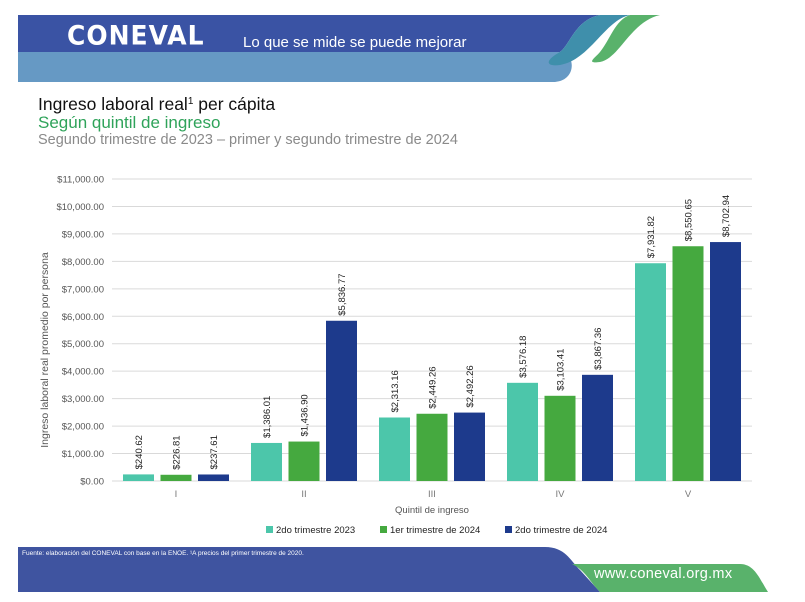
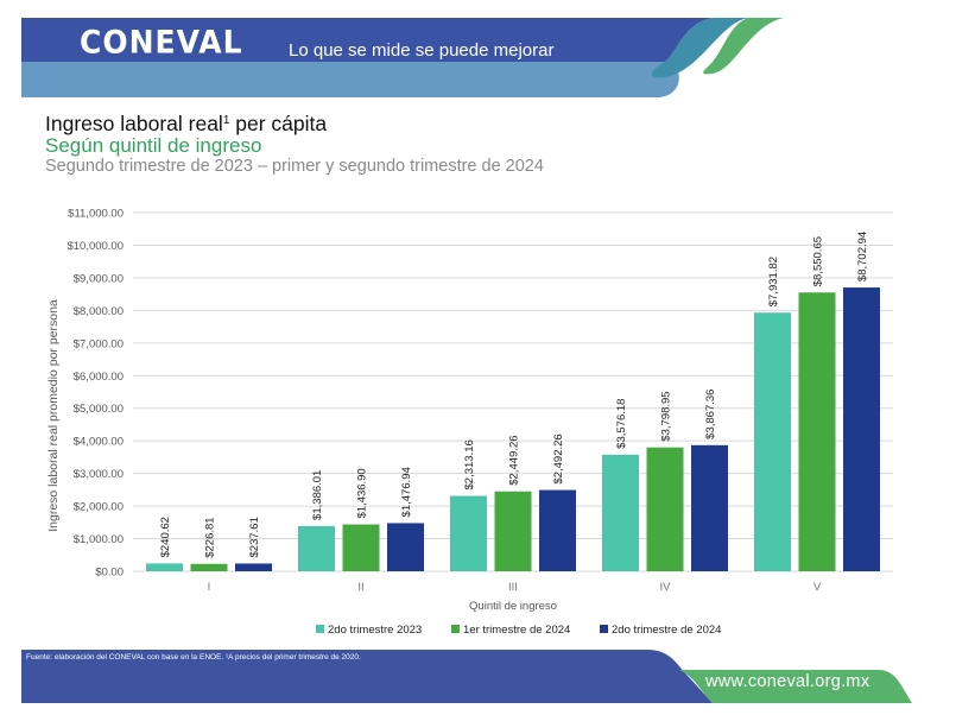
2do trimestre de 2024/II: $5,836.77 -> $1,476.94
1er trimestre de 2024/IV: $3,103.41 -> $3,798.95
